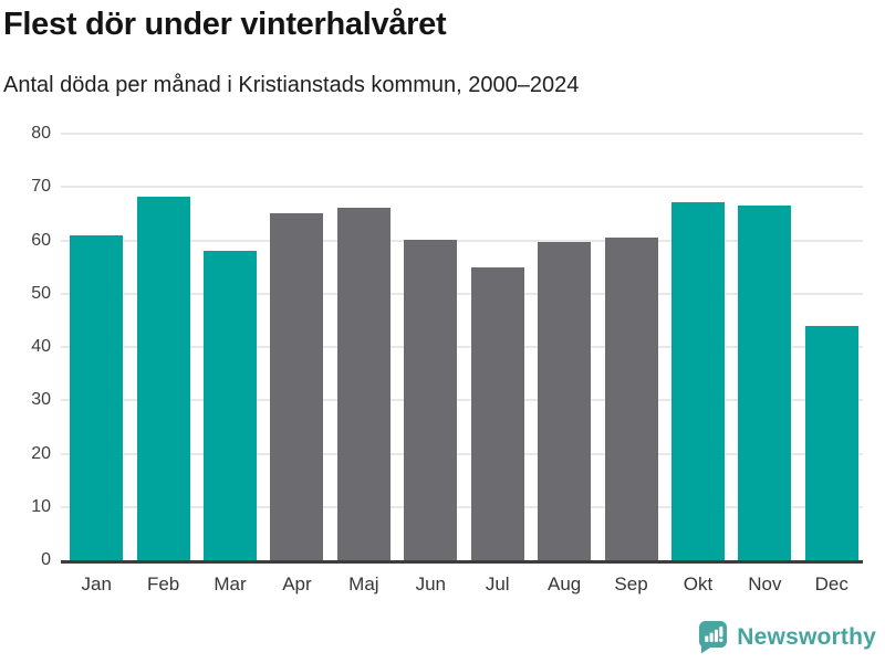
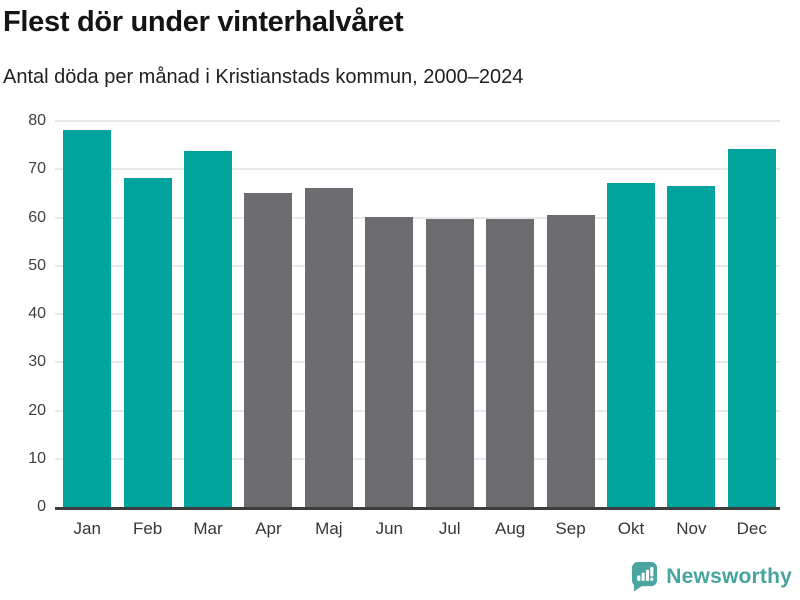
Jan: 61 -> 78
Mar: 58 -> 74
Jul: 55 -> 60
Dec: 44 -> 74
